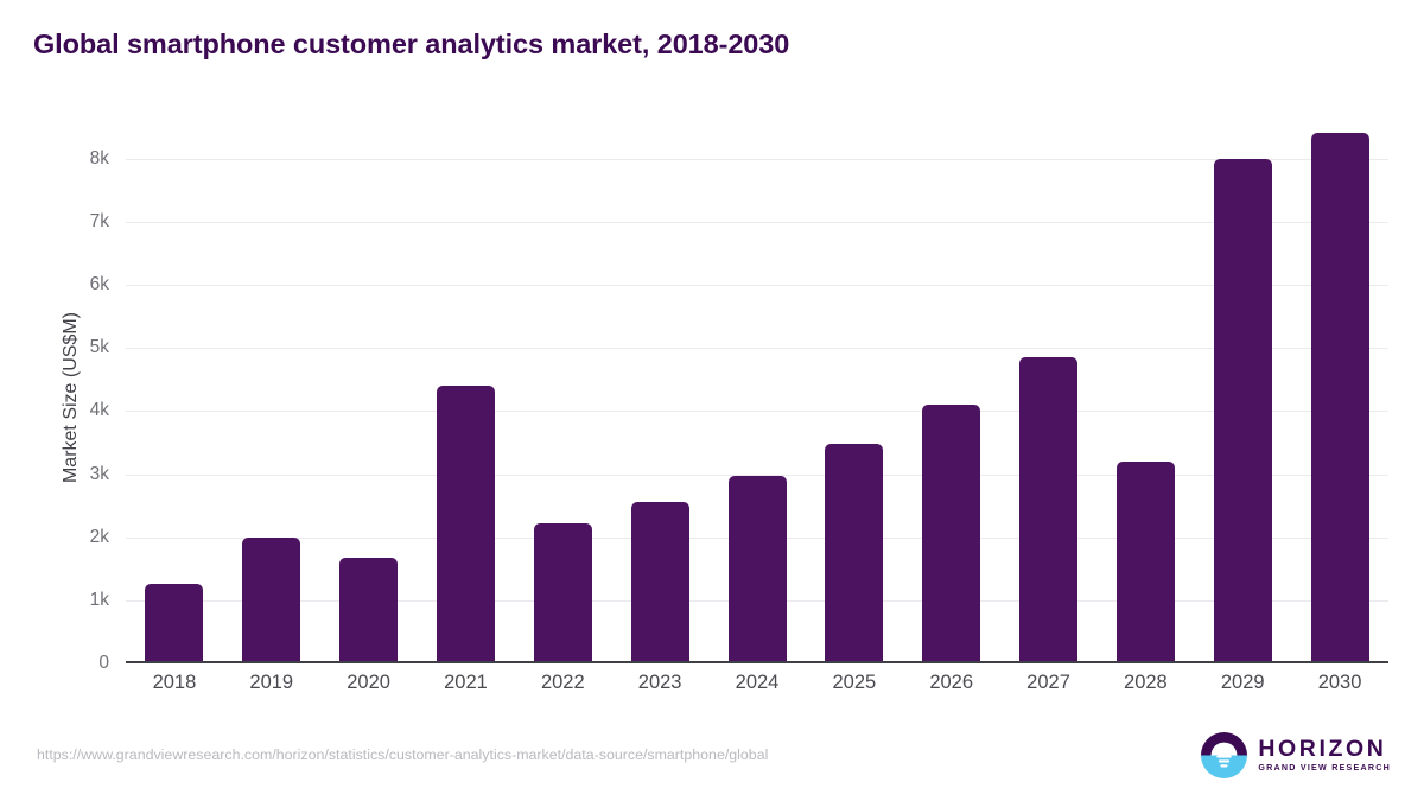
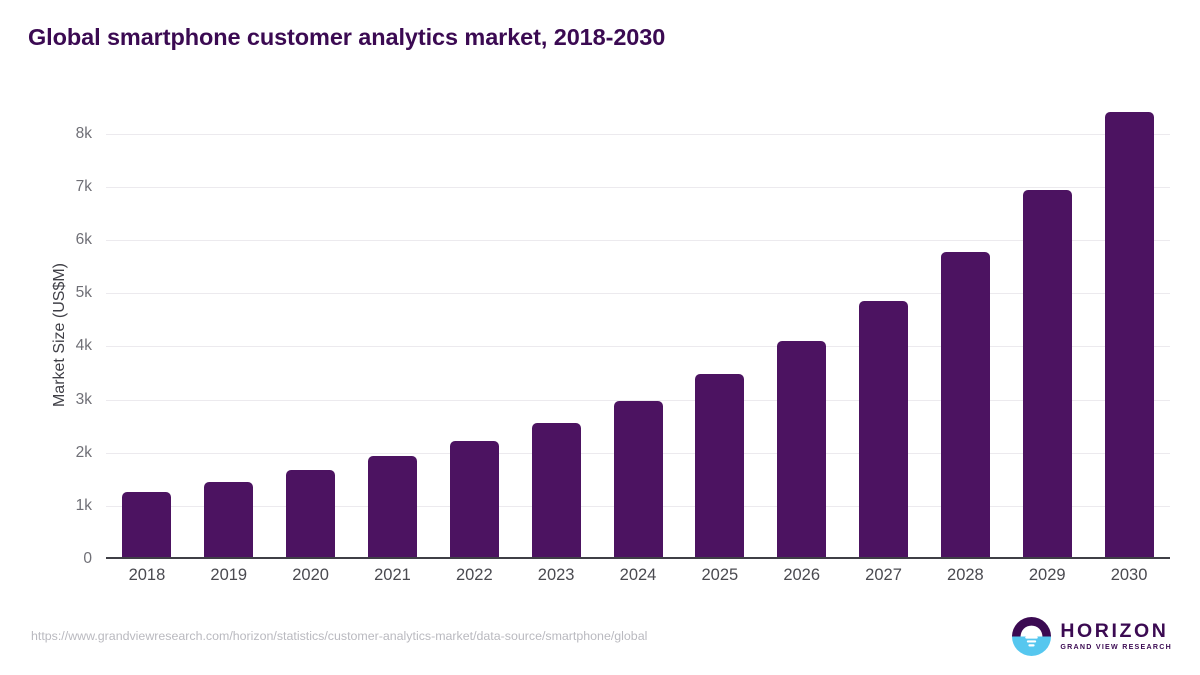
2019: 2.0k -> 1.4k
2021: 4.4k -> 1.9k
2028: 3.2k -> 5.8k
2029: 8.0k -> 6.9k
